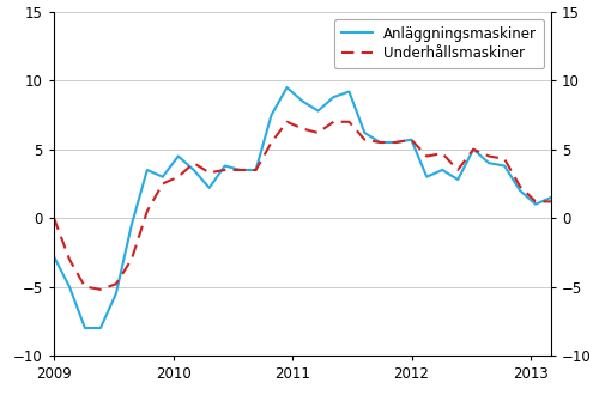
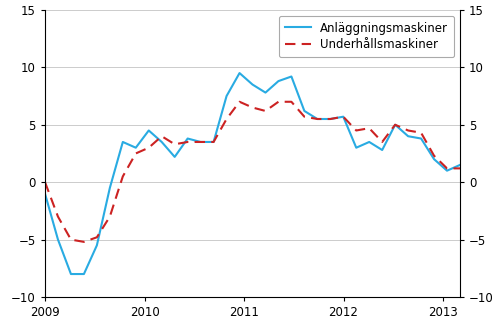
Anläggningsmaskiner/2009: -2.8 -> -1.0
